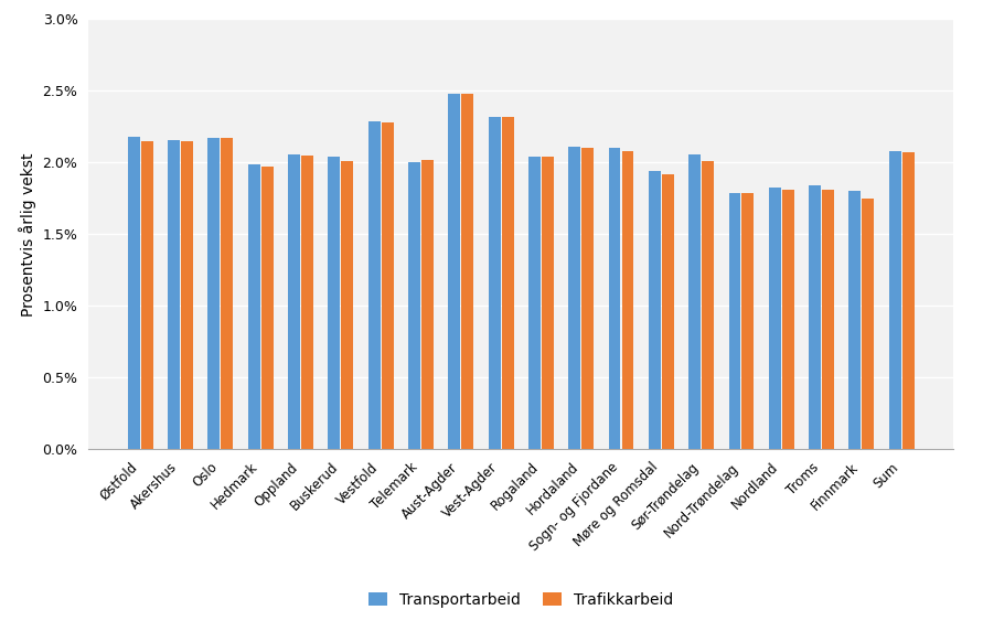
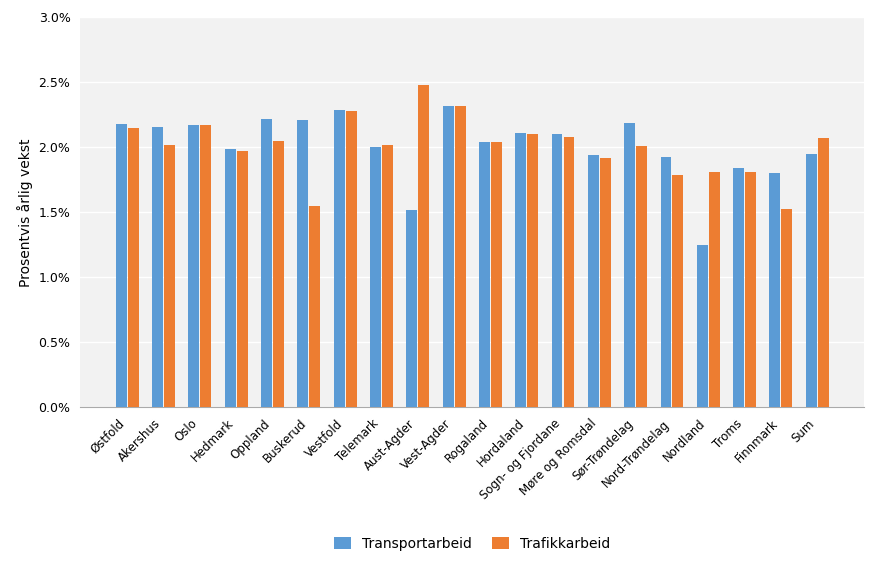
Trafikkarbeid/Akershus: 2.15% -> 2.02%
Transportarbeid/Oppland: 2.06% -> 2.22%
Transportarbeid/Buskerud: 2.04% -> 2.21%
Trafikkarbeid/Buskerud: 2.01% -> 1.55%
Transportarbeid/Aust-Agder: 2.48% -> 1.52%
Transportarbeid/Sør-Trøndelag: 2.06% -> 2.19%
Transportarbeid/Nord-Trøndelag: 1.79% -> 1.93%
Transportarbeid/Nordland: 1.83% -> 1.25%
Trafikkarbeid/Finnmark: 1.75% -> 1.53%
Transportarbeid/Sum: 2.08% -> 1.95%
